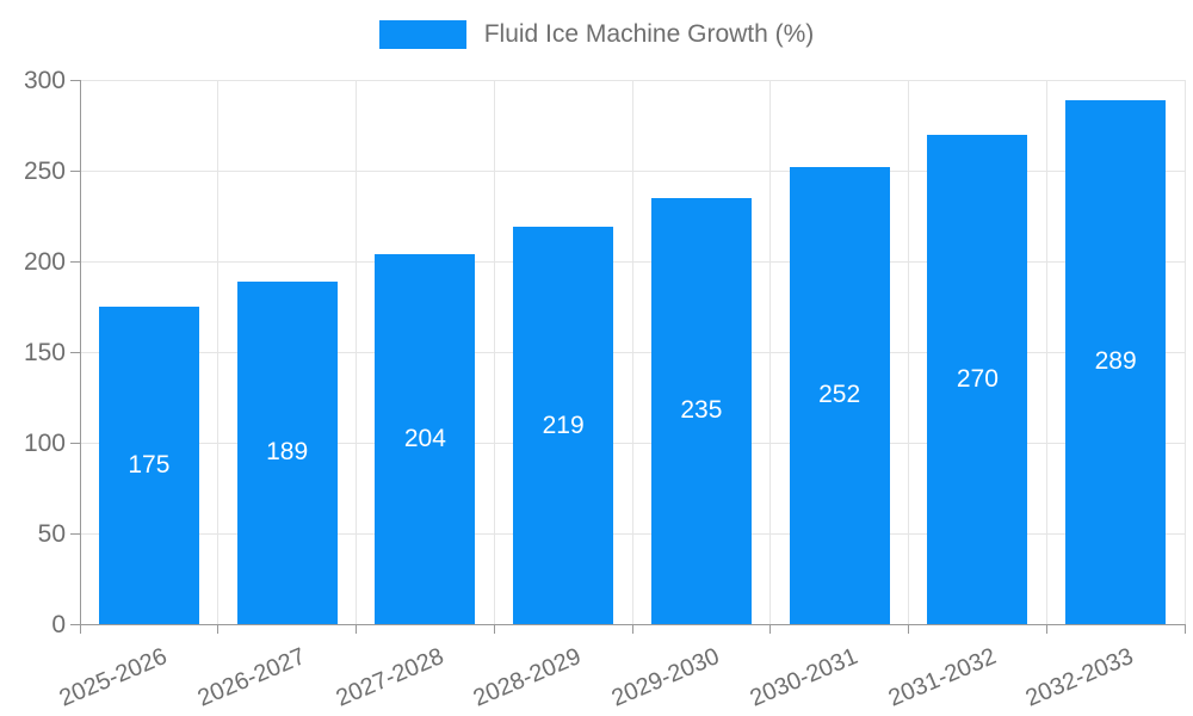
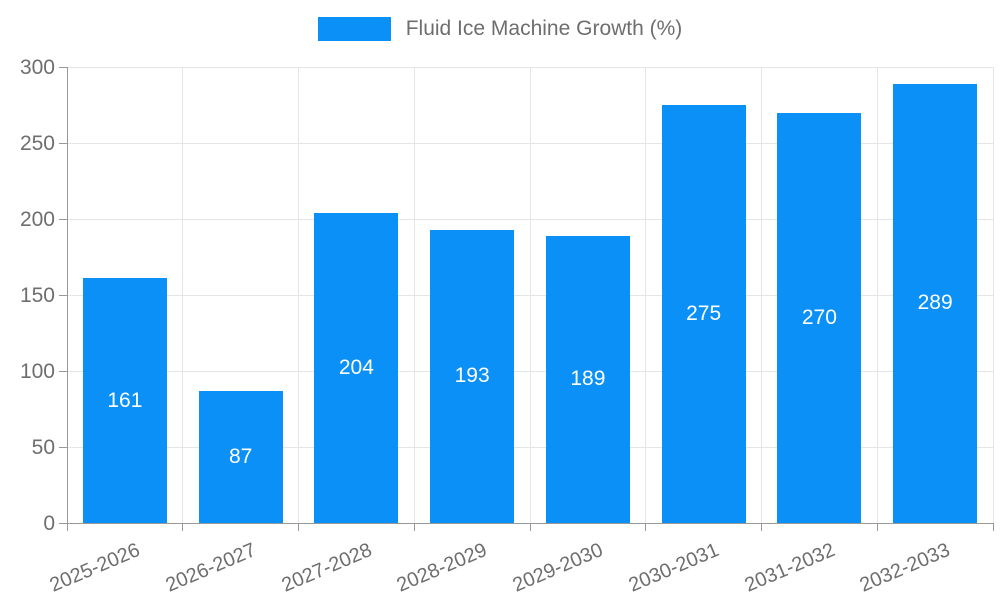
2025-2026: 175 -> 161
2026-2027: 189 -> 87
2028-2029: 219 -> 193
2029-2030: 235 -> 189
2030-2031: 252 -> 275
